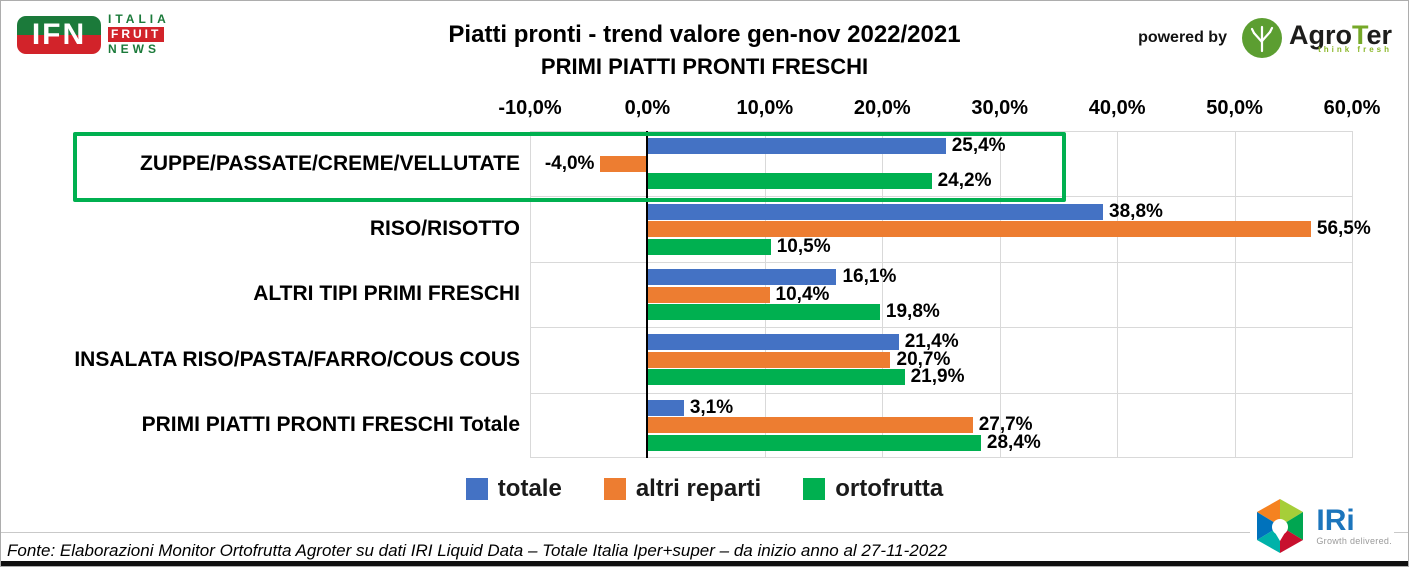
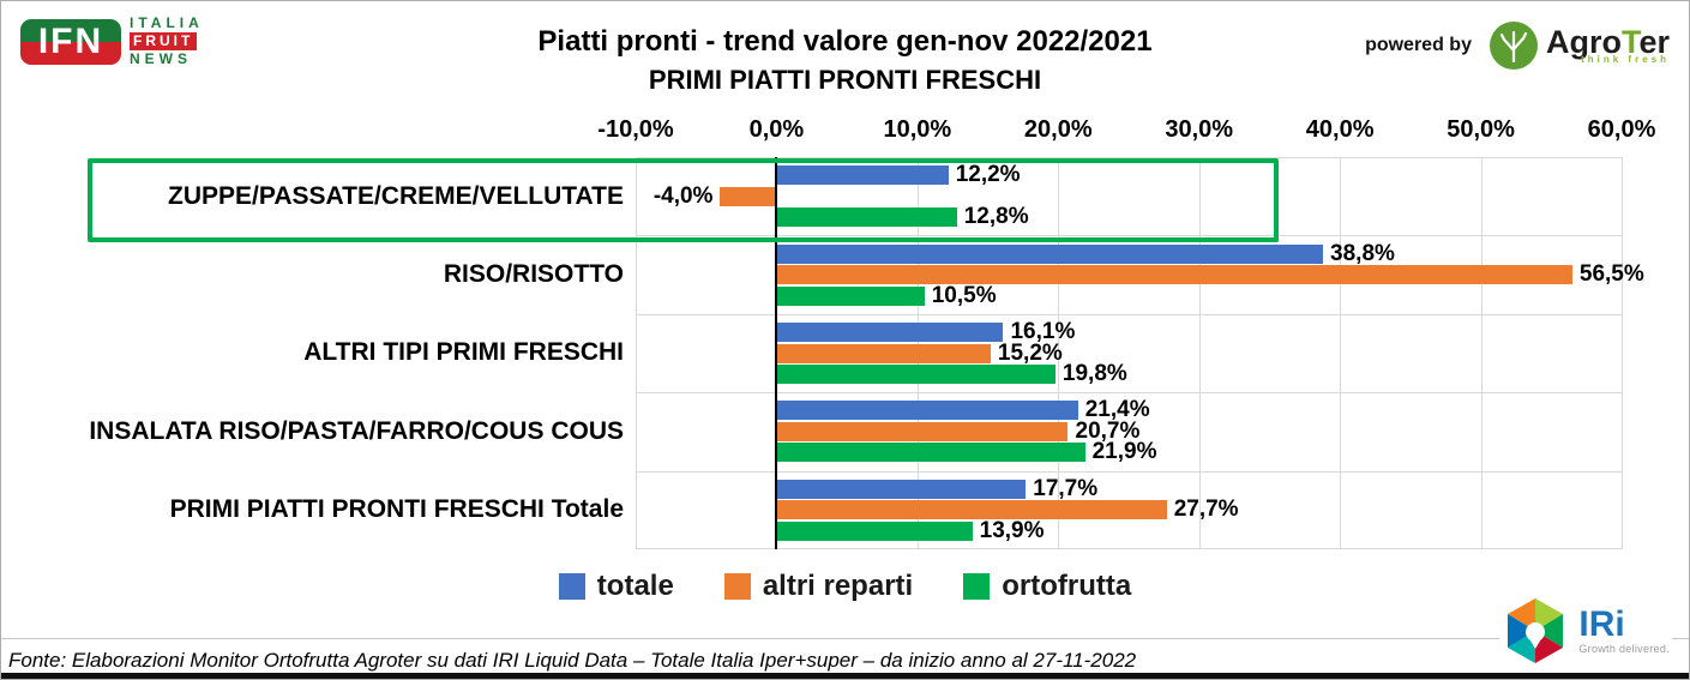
totale/ZUPPE/PASSATE/CREME/VELLUTATE: 25,4% -> 12,2%
ortofrutta/ZUPPE/PASSATE/CREME/VELLUTATE: 24,2% -> 12,8%
altri reparti/ALTRI TIPI PRIMI FRESCHI: 10,4% -> 15,2%
totale/PRIMI PIATTI PRONTI FRESCHI Totale: 3,1% -> 17,7%
ortofrutta/PRIMI PIATTI PRONTI FRESCHI Totale: 28,4% -> 13,9%
